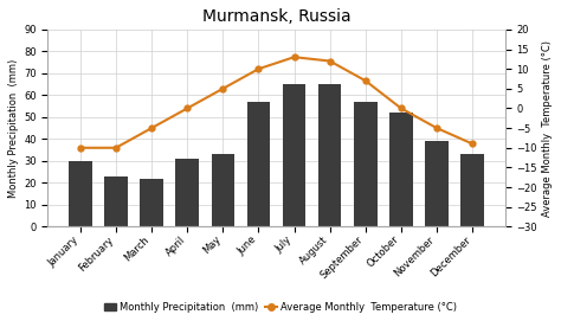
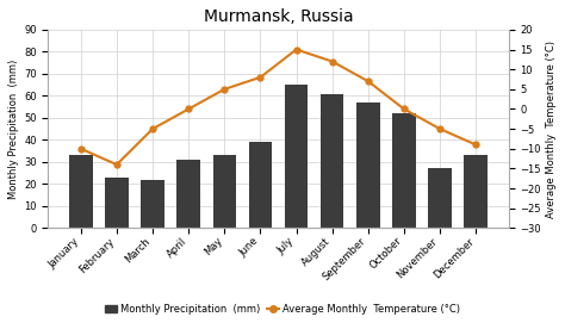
Monthly Precipitation (mm)/January: 30 -> 33
Average Monthly Temperature (°C)/February: -10 -> -14
Monthly Precipitation (mm)/June: 57 -> 39
Average Monthly Temperature (°C)/June: 10 -> 8
Average Monthly Temperature (°C)/July: 13 -> 15
Monthly Precipitation (mm)/August: 65 -> 61
Monthly Precipitation (mm)/November: 39 -> 27
